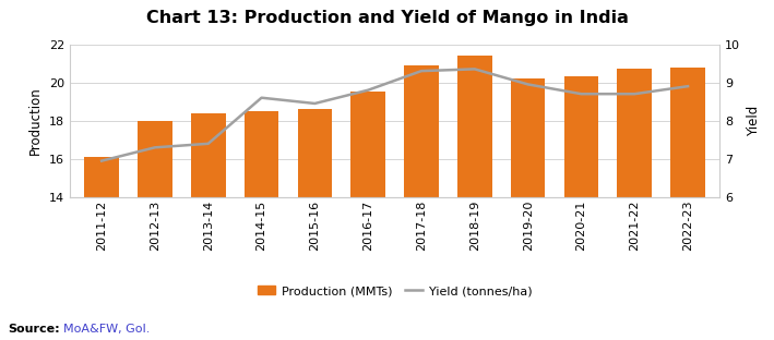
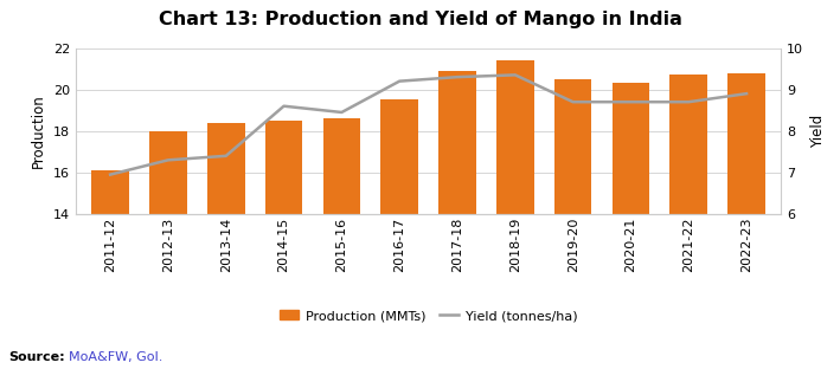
Yield (tonnes/ha)/2016-17: 8.80 -> 9.20
Production (MMTs)/2019-20: 20.2 -> 20.5
Yield (tonnes/ha)/2019-20: 8.95 -> 8.70
